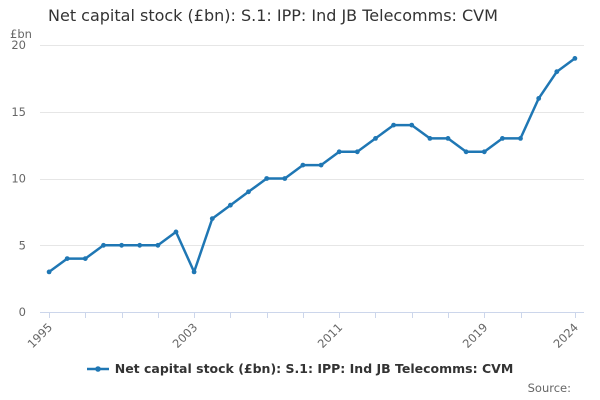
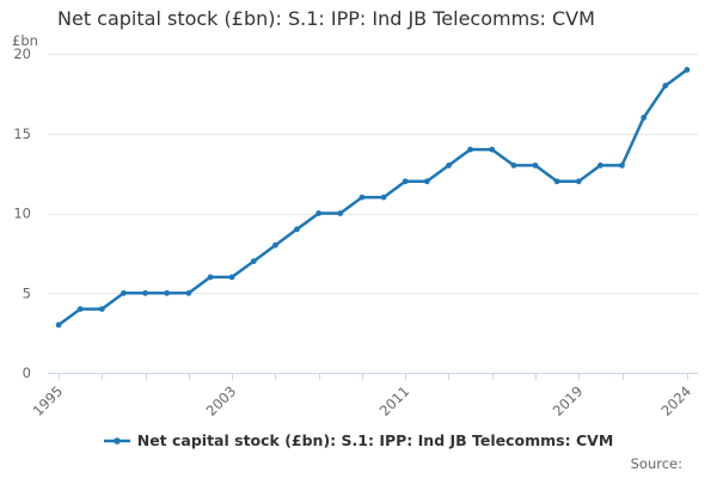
2003: 3 -> 6
